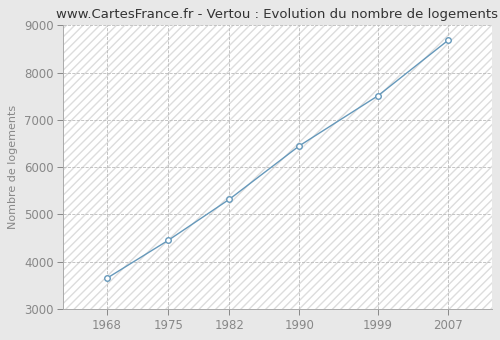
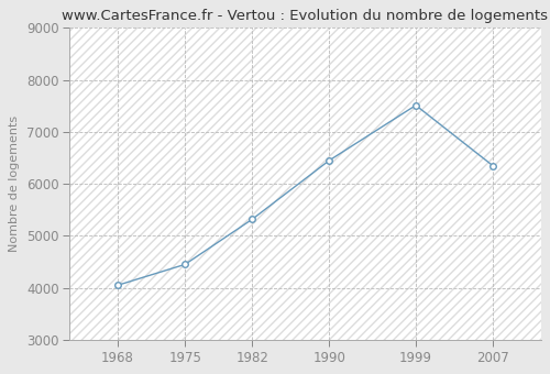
1968: 3650 -> 4050
2007: 8680 -> 6350
